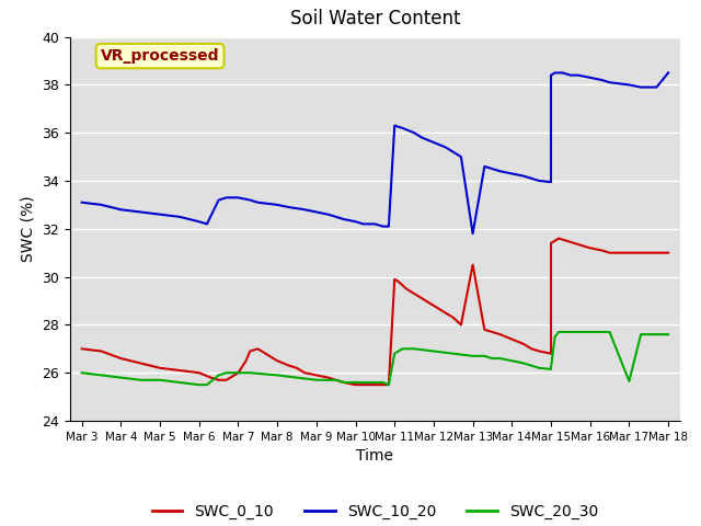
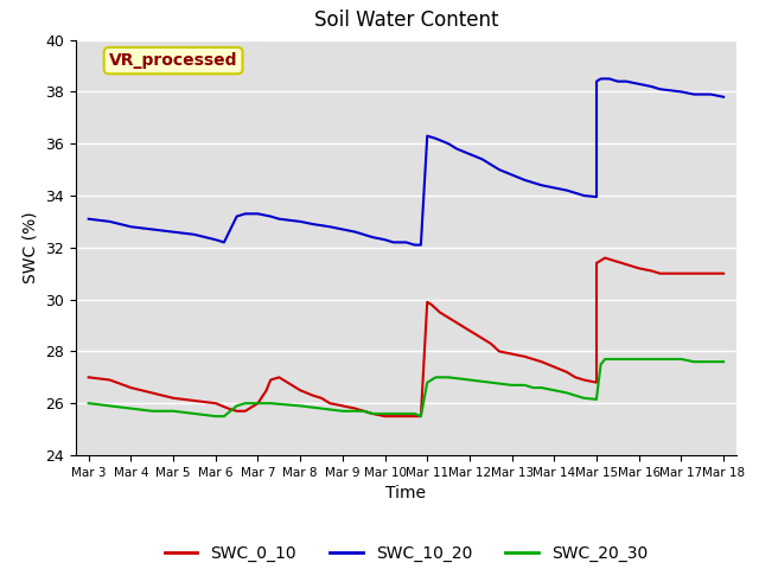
SWC_0_10/Mar 13: 30.5 -> 27.9
SWC_10_20/Mar 13: 31.80 -> 34.80
SWC_20_30/Mar 17: 25.65 -> 27.70
SWC_10_20/Mar 18: 38.50 -> 37.80
